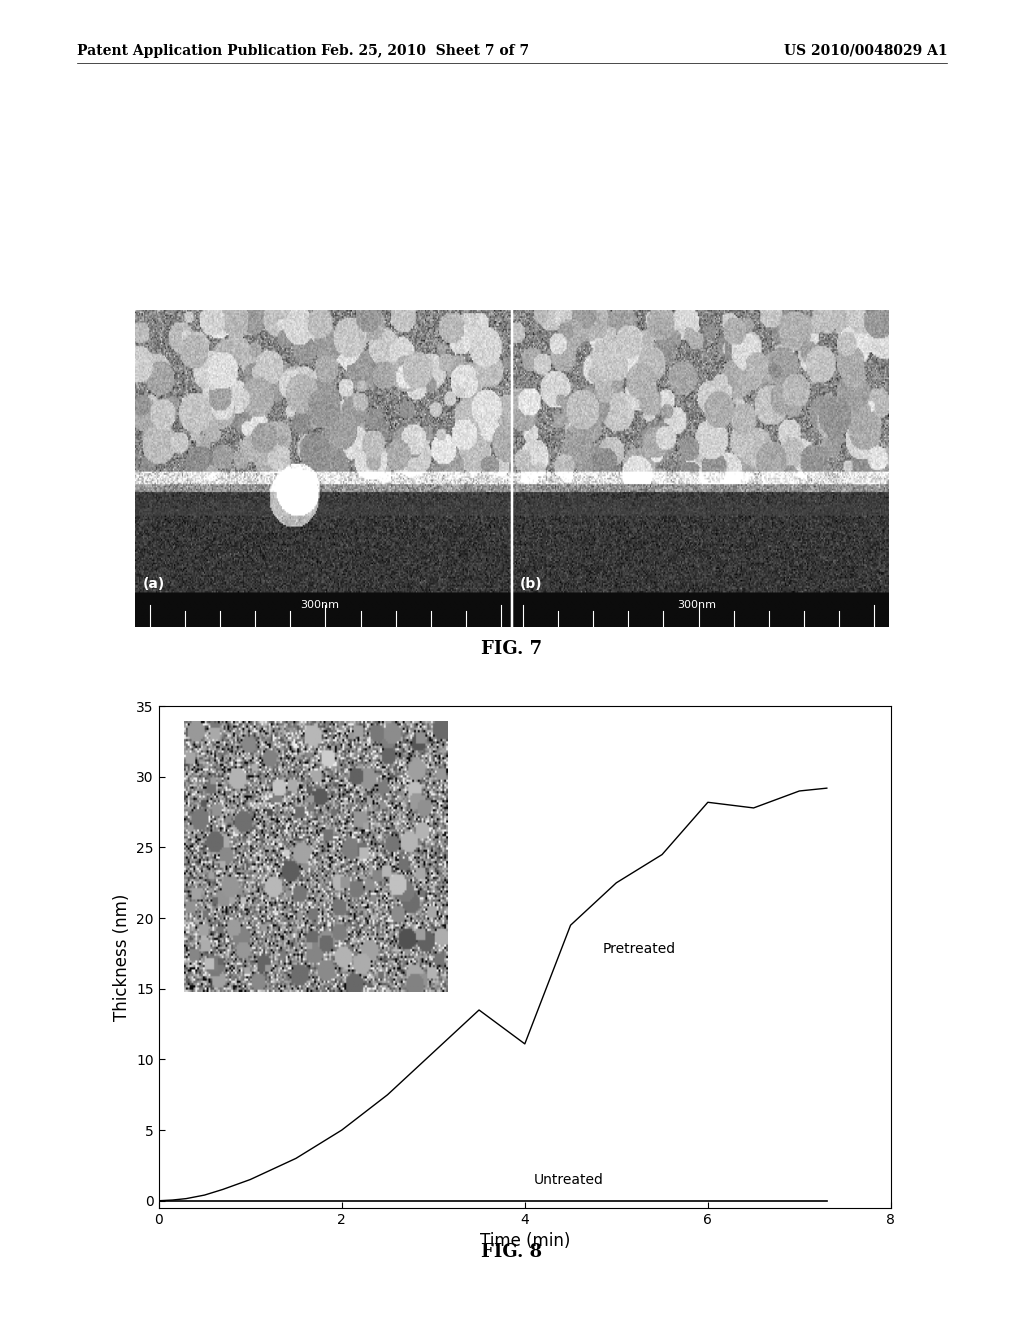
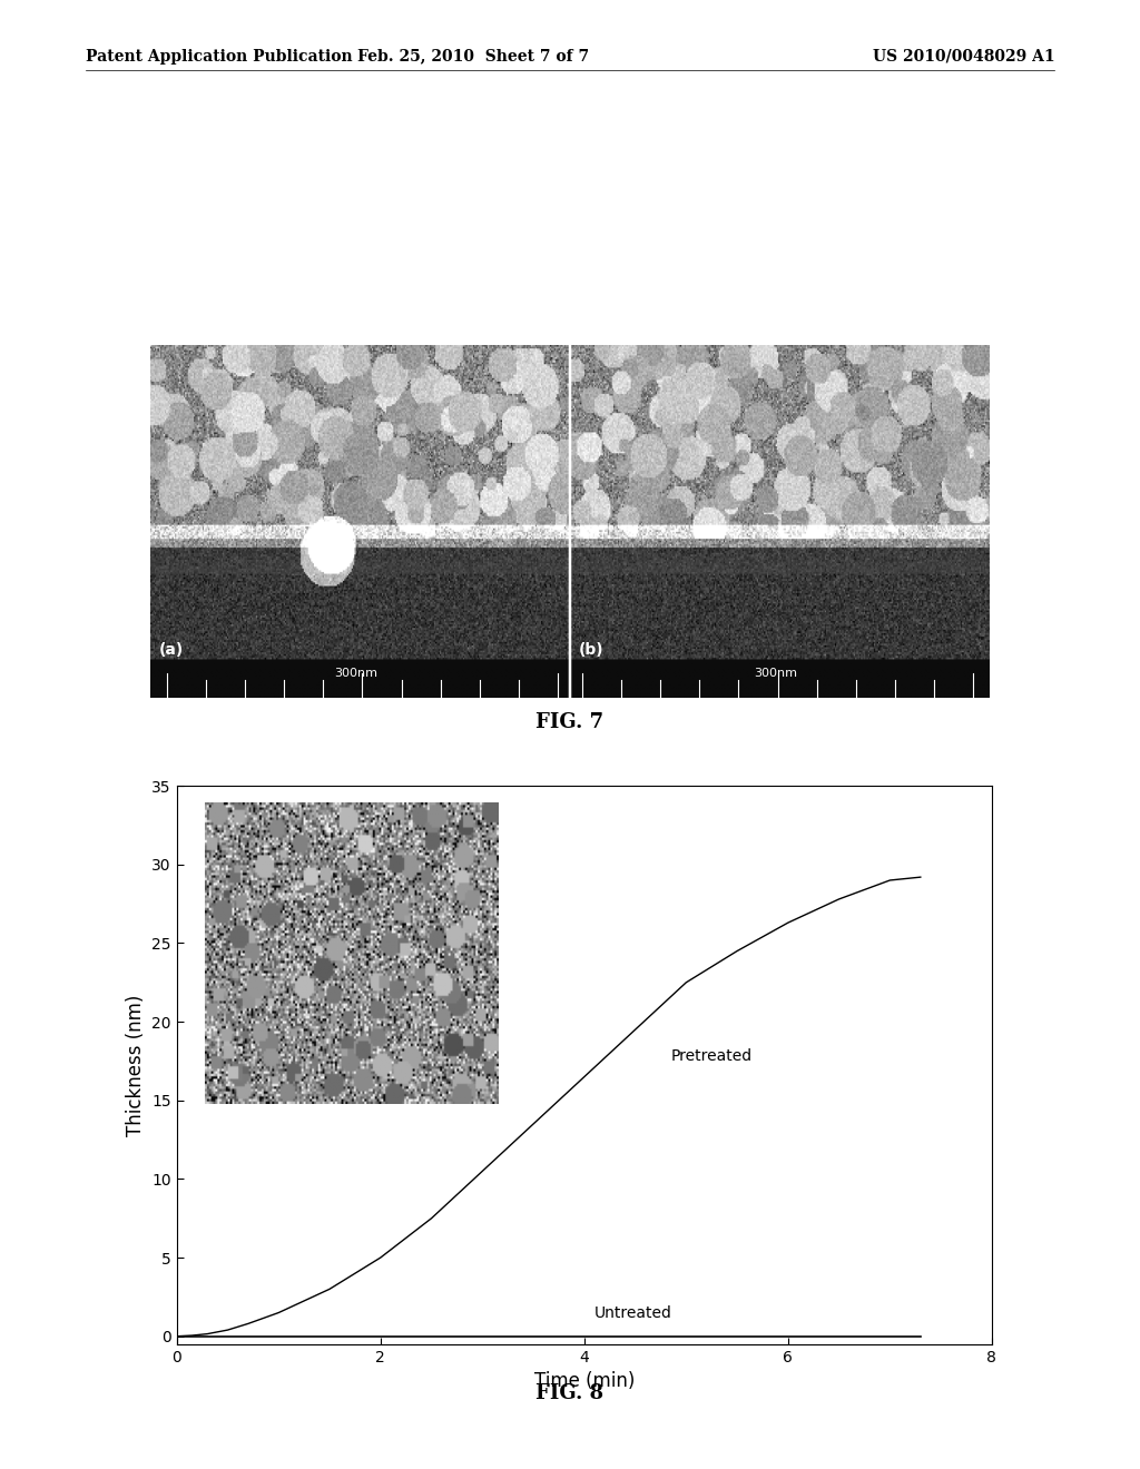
4: 11.1 -> 16.5
6: 28.2 -> 26.3
